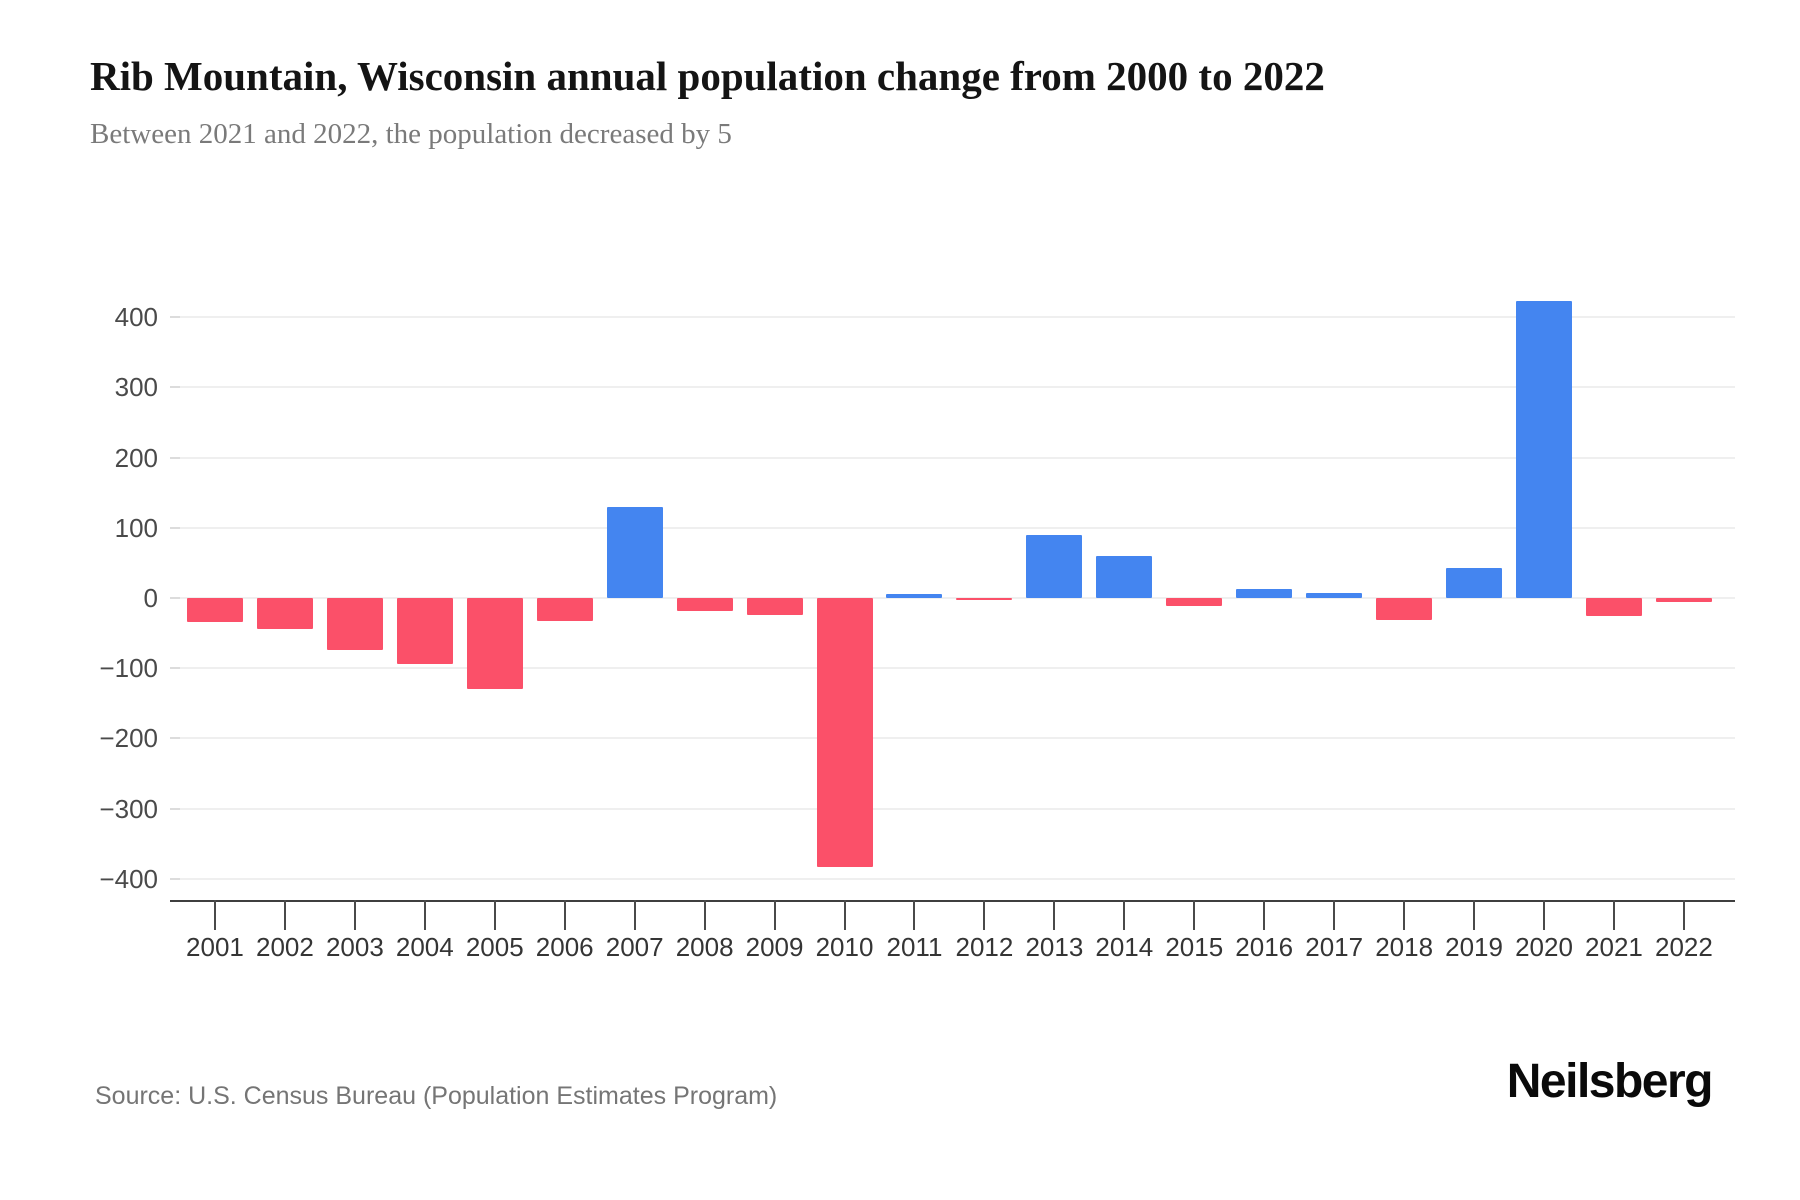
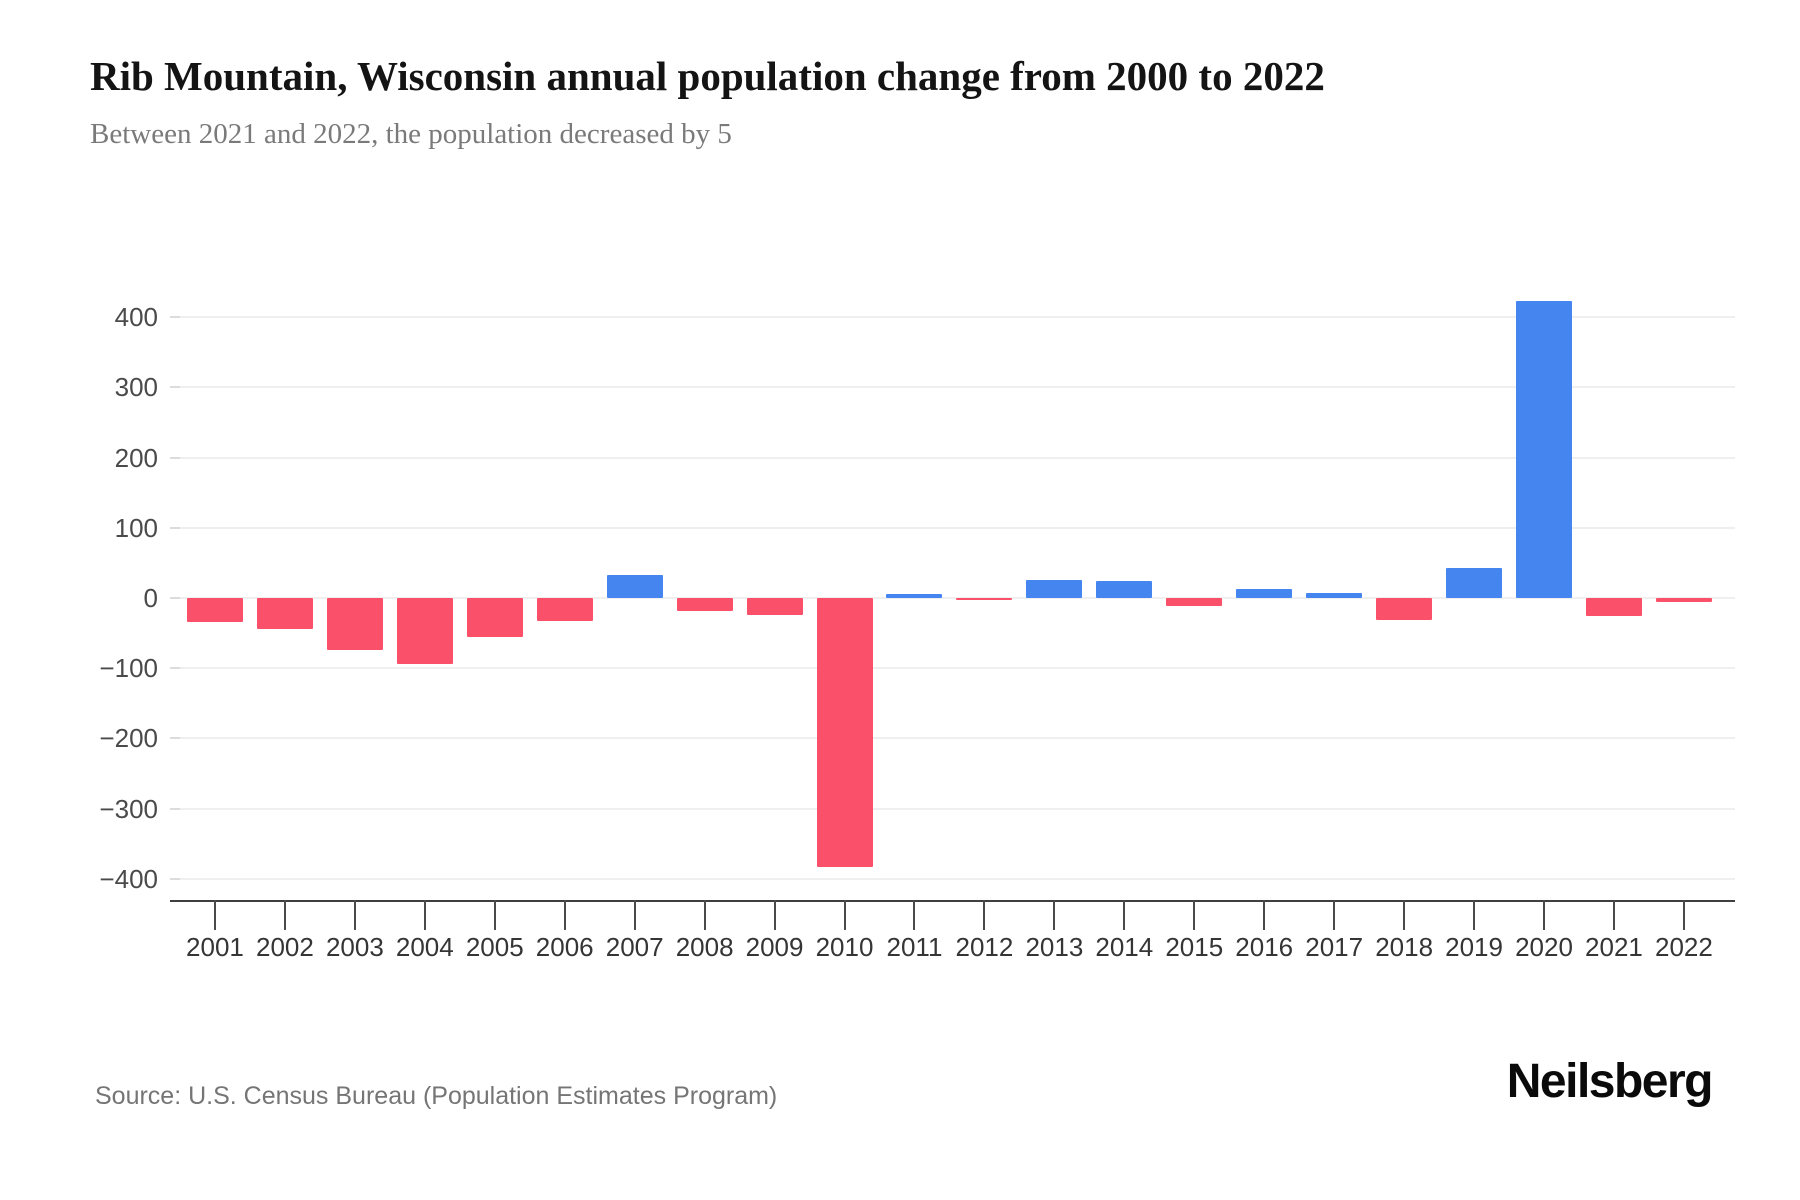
2005: -130 -> -60
2007: 130 -> 30
2013: 90 -> 20
2014: 60 -> 20
